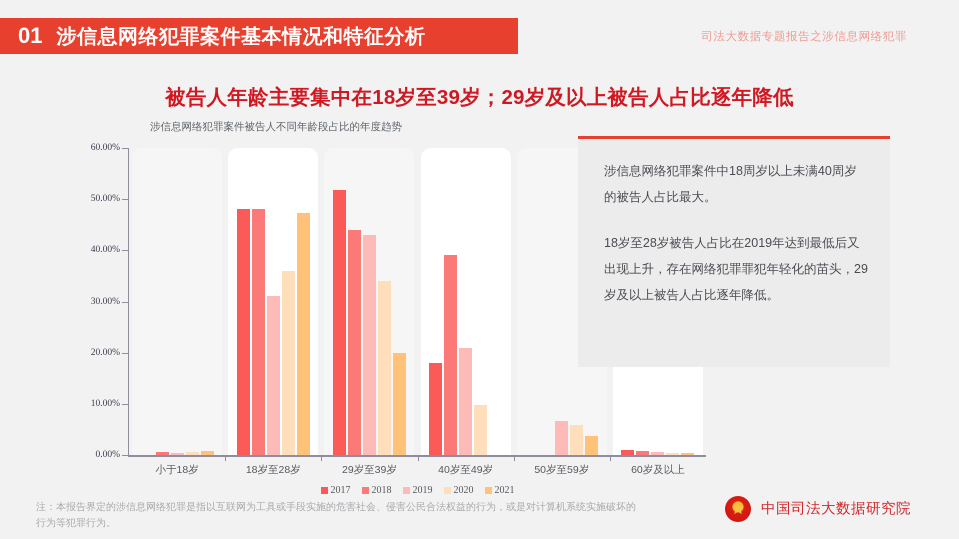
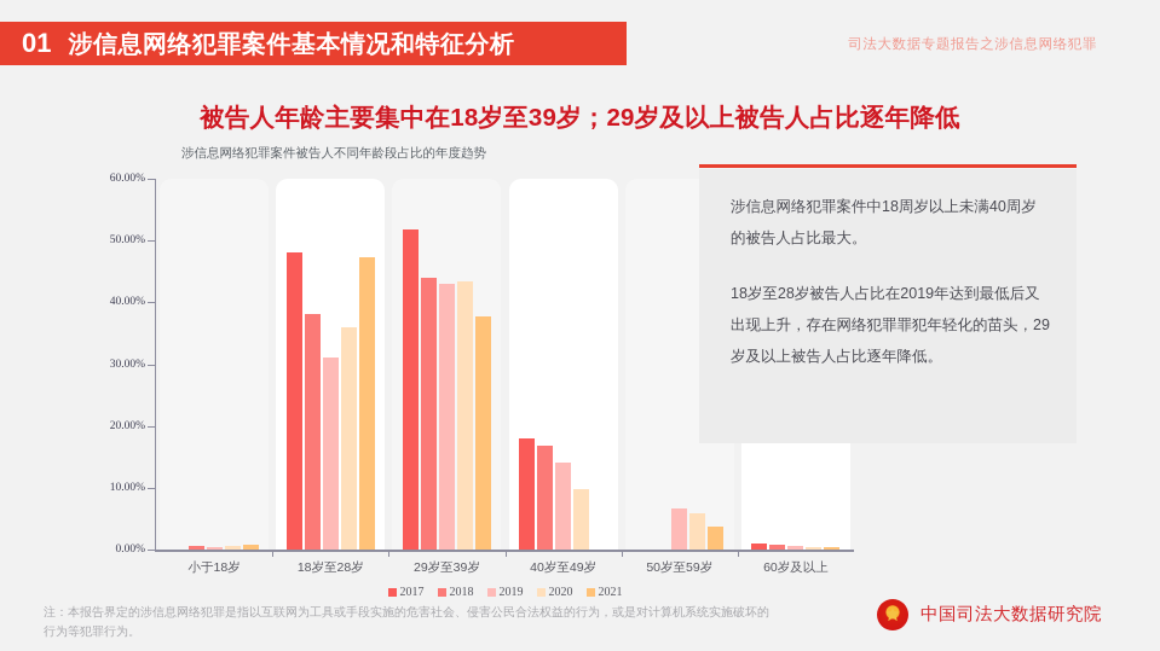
2018/18岁至28岁: 48% -> 38%
2020/29岁至39岁: 34% -> 43%
2021/29岁至39岁: 20% -> 38%
2018/40岁至49岁: 39% -> 17%
2019/40岁至49岁: 21% -> 14%
